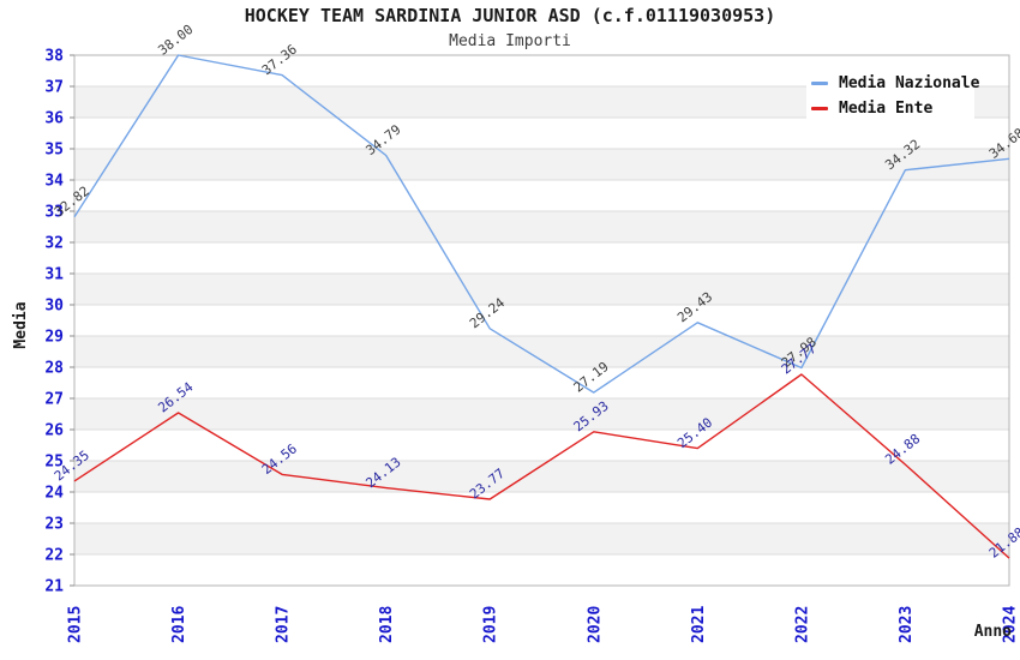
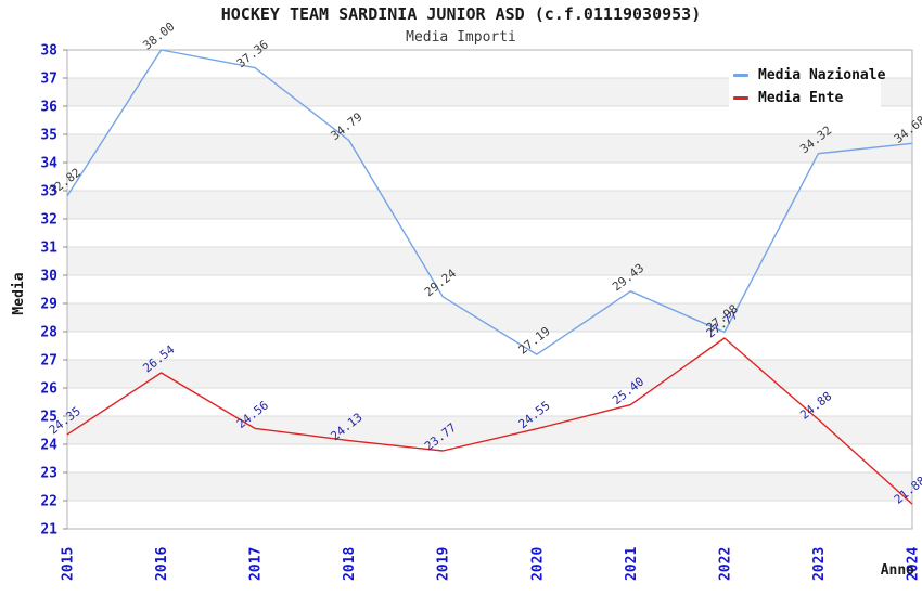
Media Ente/2020: 25.93 -> 24.55
